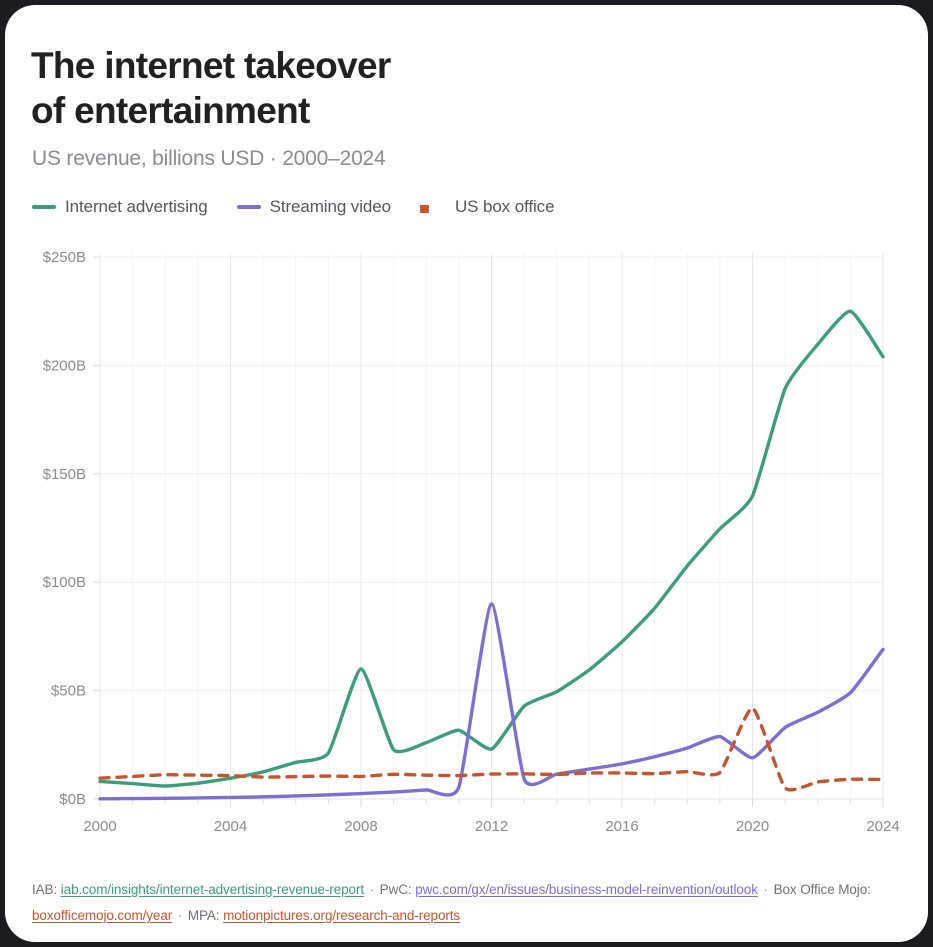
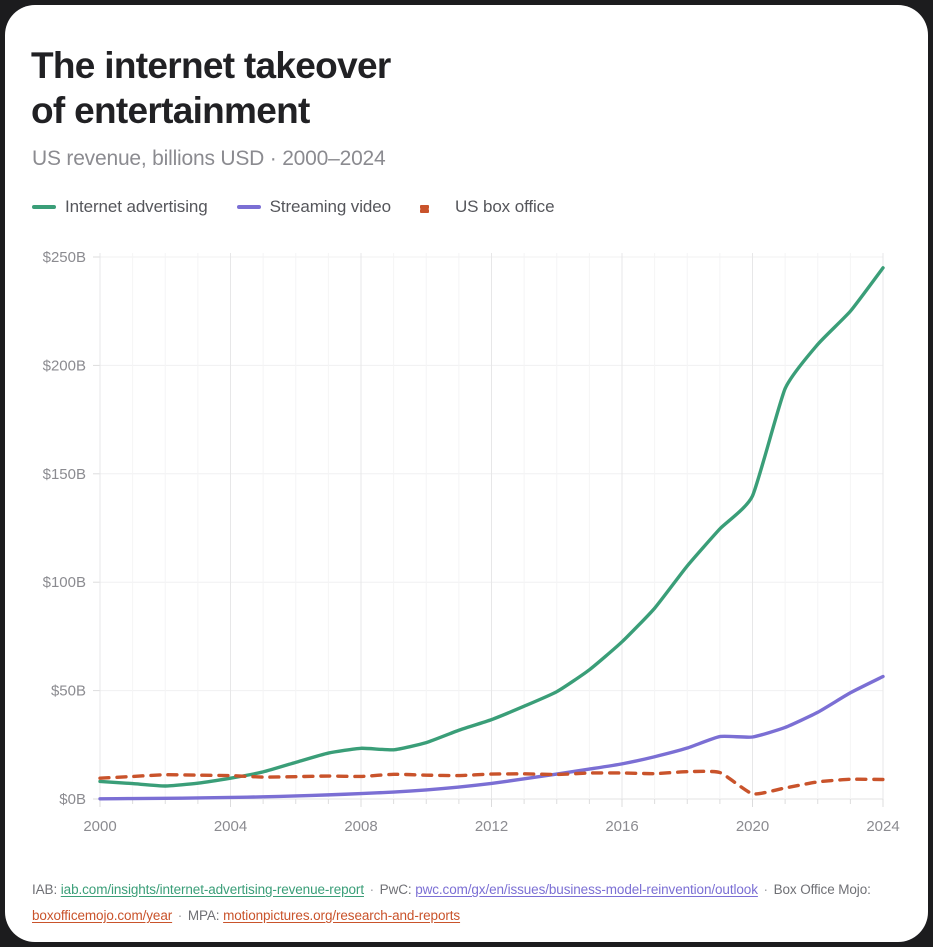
Internet advertising/2008: $60B -> $23B
Internet advertising/2012: $23B -> $37B
Streaming video/2012: $90B -> $7B
Streaming video/2020: $19B -> $29B
US box office/2020: $42B -> $2B
Internet advertising/2024: $204B -> $245B
Streaming video/2024: $69B -> $56B
